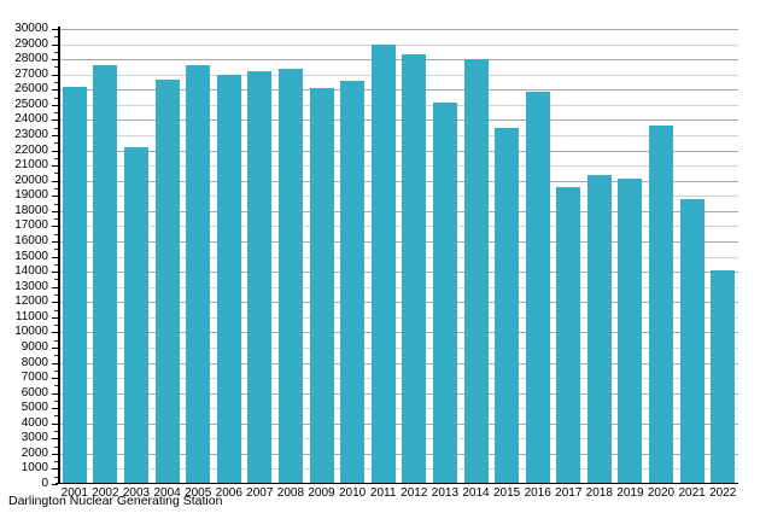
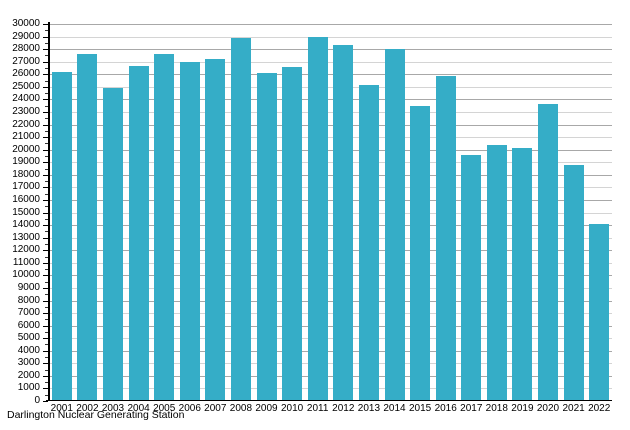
2003: 22200 -> 25000
2008: 27400 -> 28900
